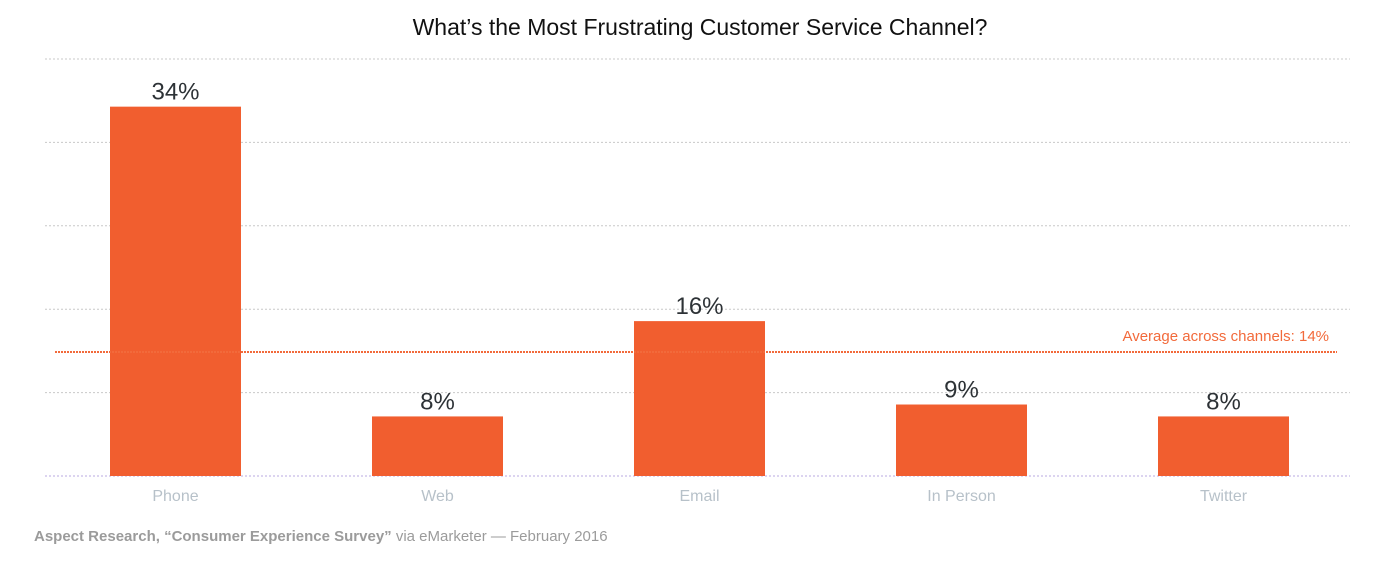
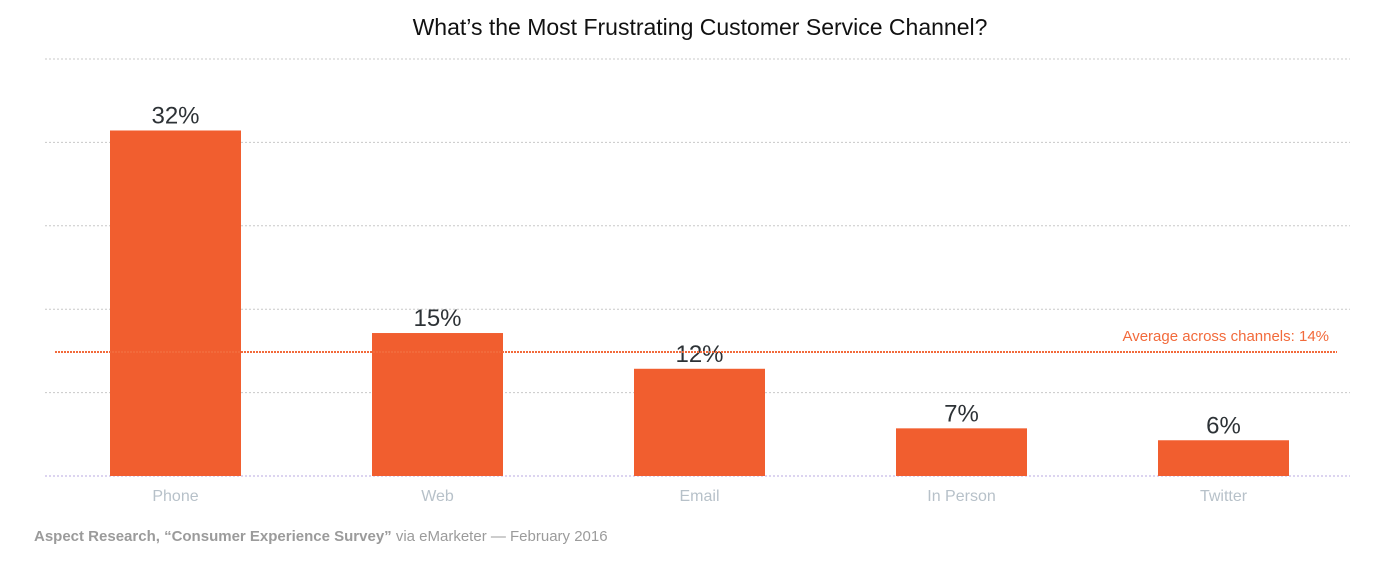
Phone: 34% -> 32%
Web: 8% -> 15%
Email: 16% -> 12%
In Person: 9% -> 7%
Twitter: 8% -> 6%
